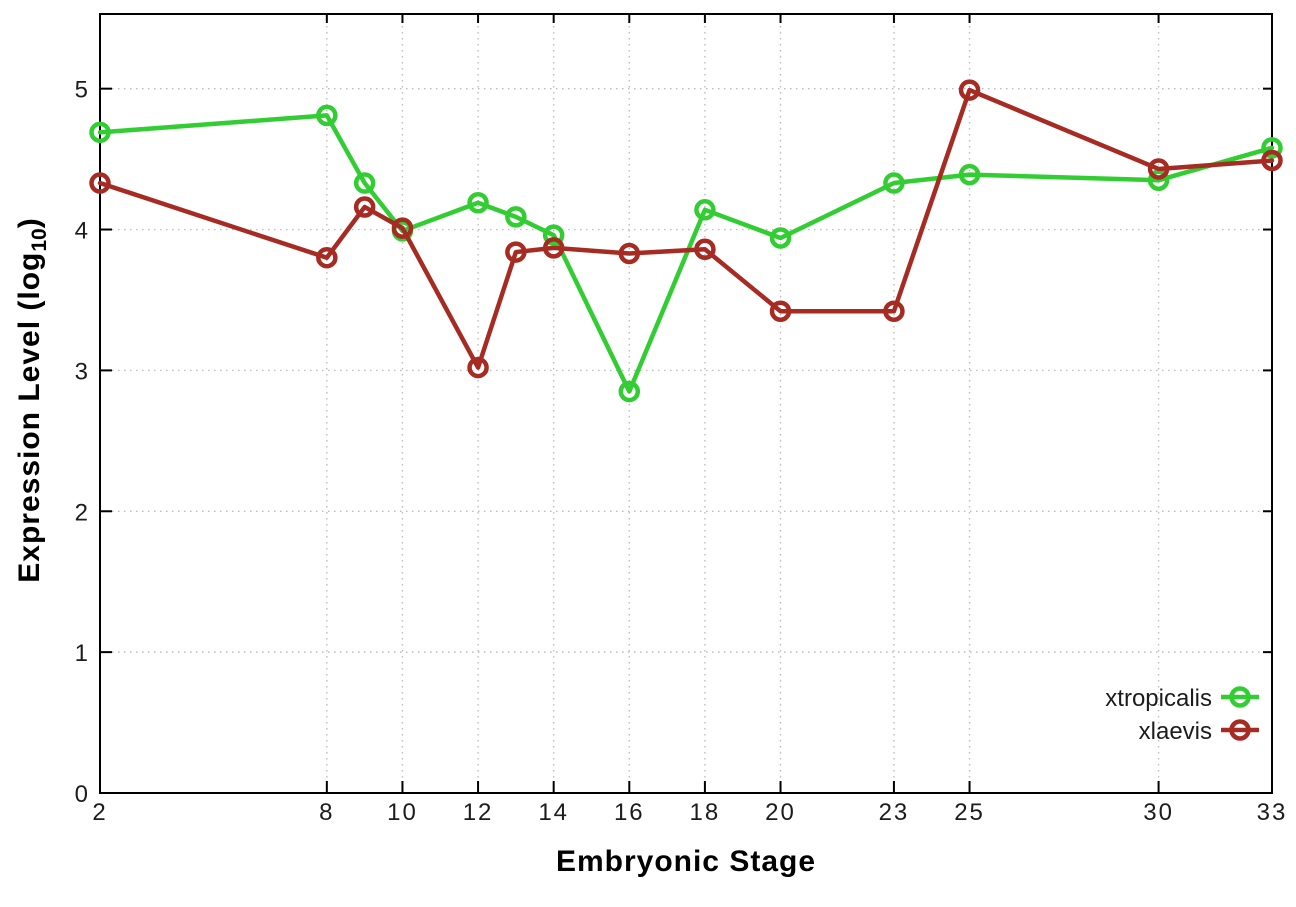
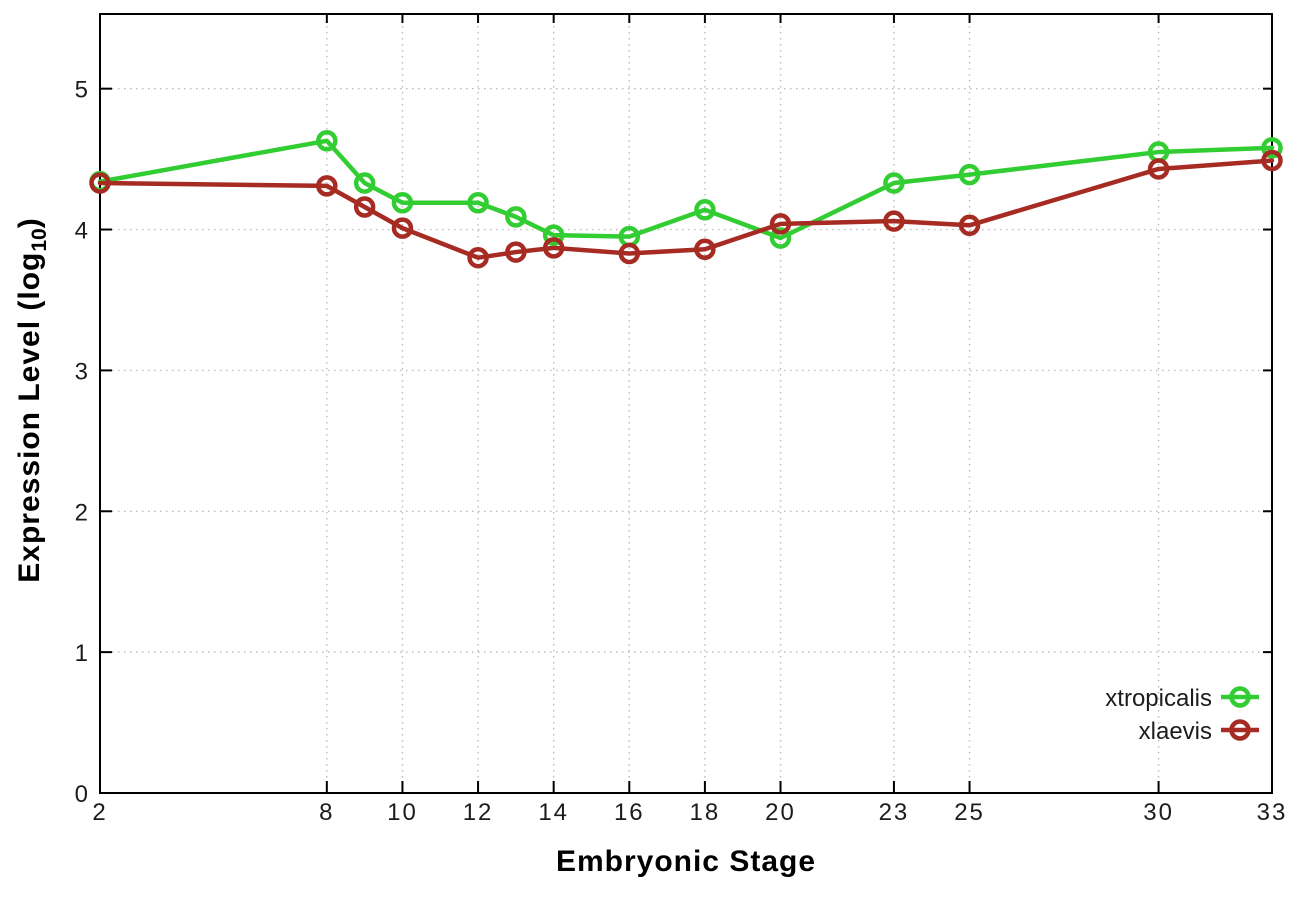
xtropicalis/2: 4.69 -> 4.34
xtropicalis/8: 4.81 -> 4.63
xlaevis/8: 3.80 -> 4.31
xtropicalis/10: 3.99 -> 4.19
xlaevis/12: 3.02 -> 3.80
xtropicalis/16: 2.85 -> 3.95
xlaevis/20: 3.42 -> 4.04
xlaevis/23: 3.42 -> 4.06
xlaevis/25: 4.99 -> 4.03
xtropicalis/30: 4.35 -> 4.55
